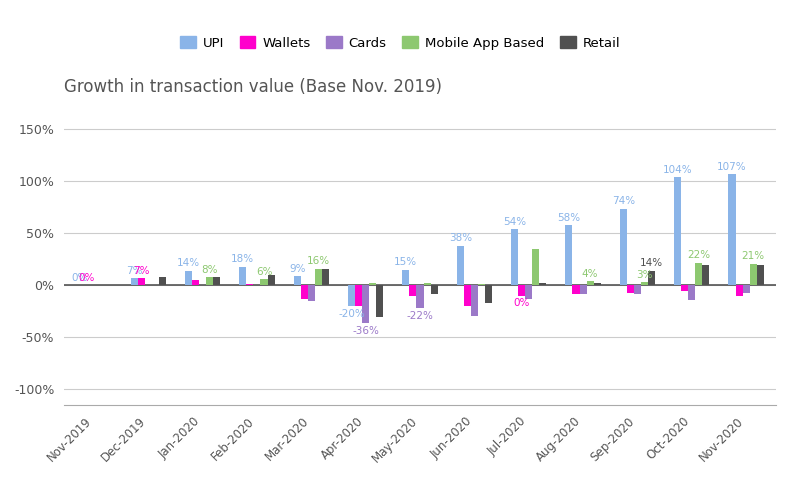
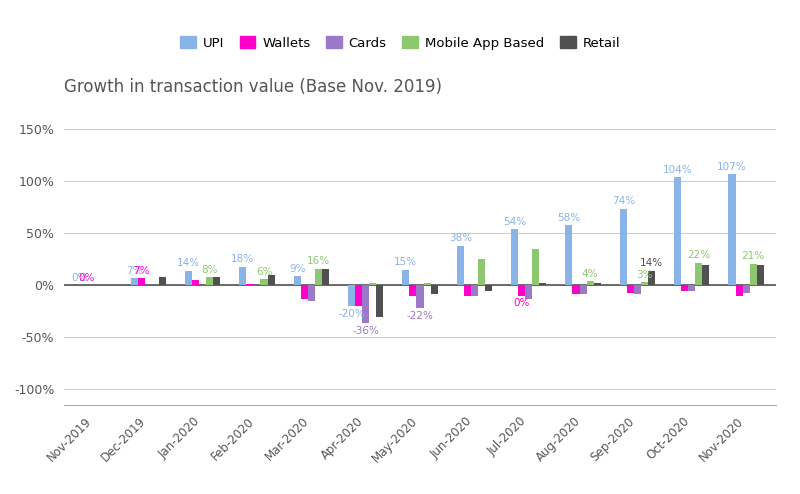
Wallets/Jun-2020: -20% -> -10%
Cards/Jun-2020: -29% -> -10%
Mobile App Based/Jun-2020: 1% -> 25%
Retail/Jun-2020: -17% -> -5%
Cards/Oct-2020: -14% -> -5%
